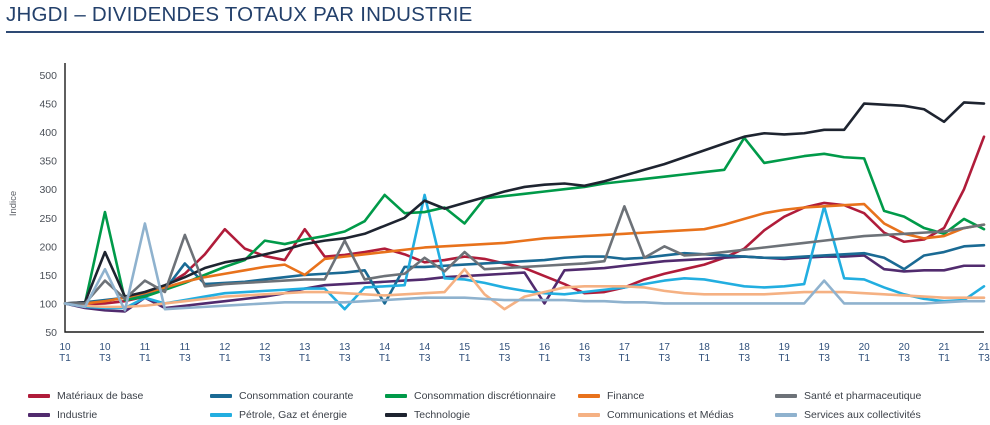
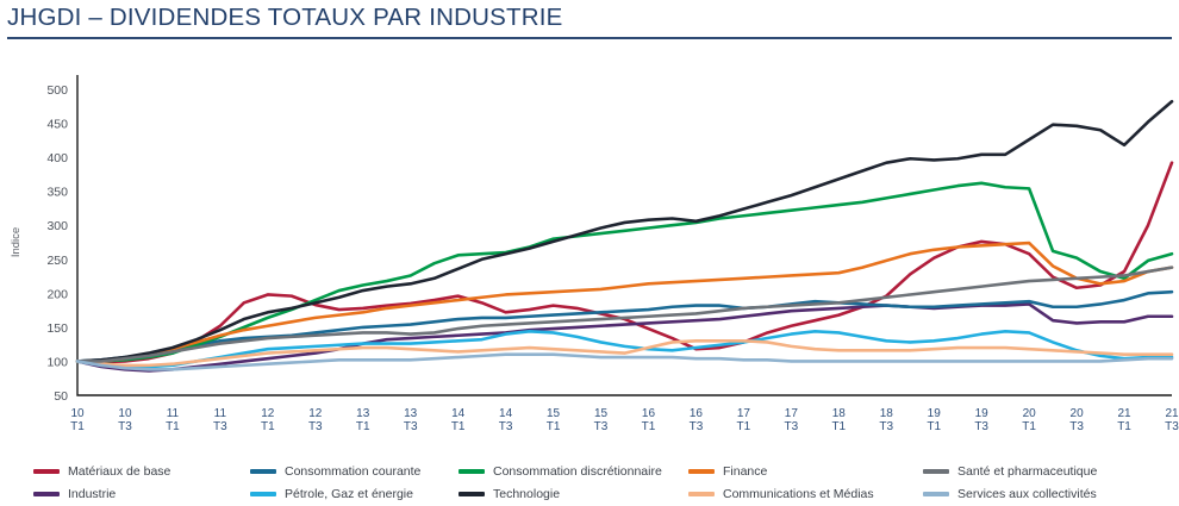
Consommation discrétionnaire/10 T3: 260 -> 100
Technologie/10 T3: 190 -> 110
Santé et pharmaceutique/10 T3: 140 -> 100
Services aux collectivités/10 T3: 160 -> 90
Industrie/11 T1: 110 -> 90
Pétrole, Gaz et énergie/11 T1: 110 -> 90
Santé et pharmaceutique/11 T1: 140 -> 110
Services aux collectivités/11 T1: 240 -> 90
Consommation courante/11 T3: 170 -> 130
Santé et pharmaceutique/11 T3: 220 -> 130
Matériaux de base/12 T1: 230 -> 200
Consommation discrétionnaire/12 T3: 210 -> 190
Matériaux de base/13 T1: 230 -> 180
Finance/13 T1: 150 -> 170
Pétrole, Gaz et énergie/13 T3: 90 -> 130
Santé et pharmaceutique/13 T3: 210 -> 140
Consommation courante/14 T1: 100 -> 160
Consommation discrétionnaire/14 T1: 290 -> 260
Pétrole, Gaz et énergie/14 T3: 290 -> 140
Technologie/14 T3: 280 -> 260
Santé et pharmaceutique/14 T3: 180 -> 150
Consommation discrétionnaire/15 T1: 240 -> 280
Communications et Médias/15 T1: 160 -> 120
Santé et pharmaceutique/15 T1: 190 -> 160
Communications et Médias/15 T3: 90 -> 110
Industrie/16 T1: 100 -> 160
Santé et pharmaceutique/17 T1: 270 -> 180
Santé et pharmaceutique/17 T3: 200 -> 180
Consommation discrétionnaire/18 T3: 390 -> 340
Pétrole, Gaz et énergie/19 T3: 270 -> 140
Services aux collectivités/19 T3: 140 -> 100
Technologie/20 T1: 450 -> 430
Consommation courante/20 T3: 160 -> 180
Pétrole, Gaz et énergie/21 T3: 130 -> 110
Consommation discrétionnaire/21 T3: 230 -> 260
Technologie/21 T3: 450 -> 480
